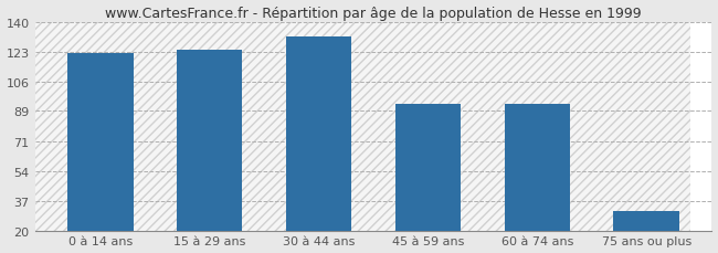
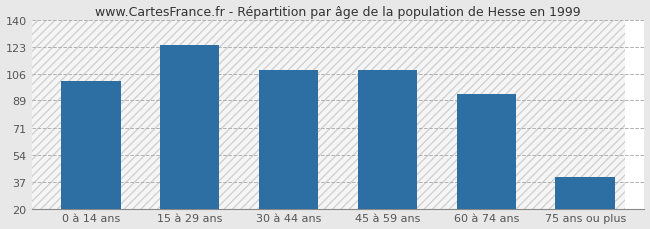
0 à 14 ans: 122 -> 101
30 à 44 ans: 132 -> 108
45 à 59 ans: 93 -> 108
75 ans ou plus: 31 -> 40
